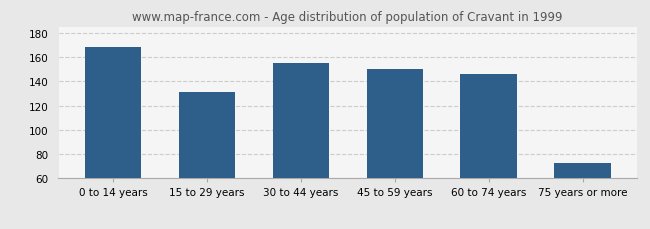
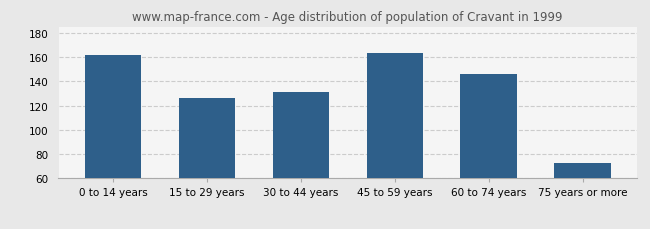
0 to 14 years: 168 -> 162
15 to 29 years: 131 -> 126
30 to 44 years: 155 -> 131
45 to 59 years: 150 -> 163
